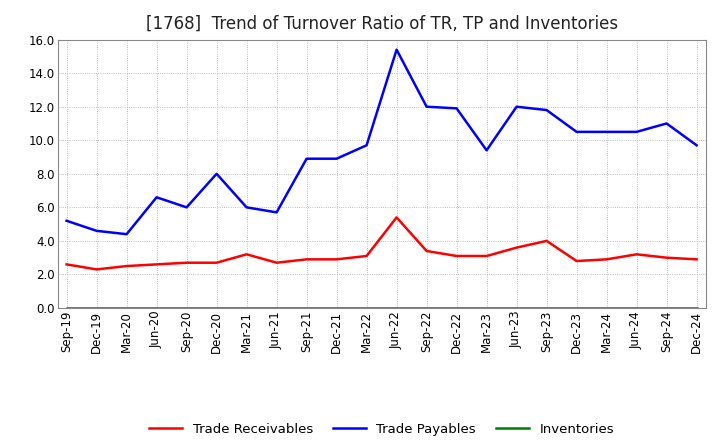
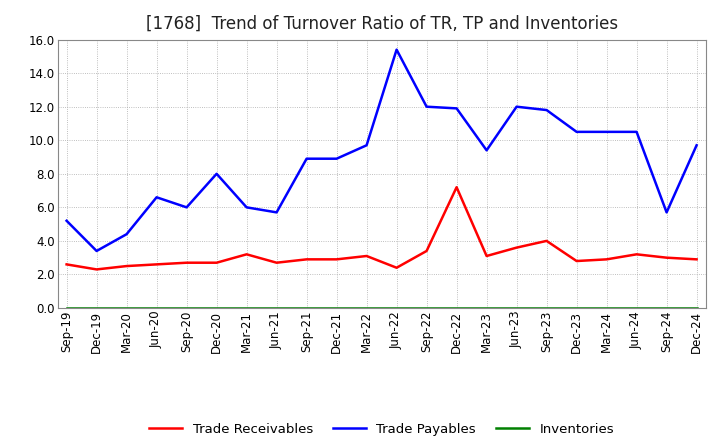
Trade Payables/Dec-19: 4.6 -> 3.4
Trade Receivables/Jun-22: 5.4 -> 2.4
Trade Receivables/Dec-22: 3.1 -> 7.2
Trade Payables/Sep-24: 11.0 -> 5.7
